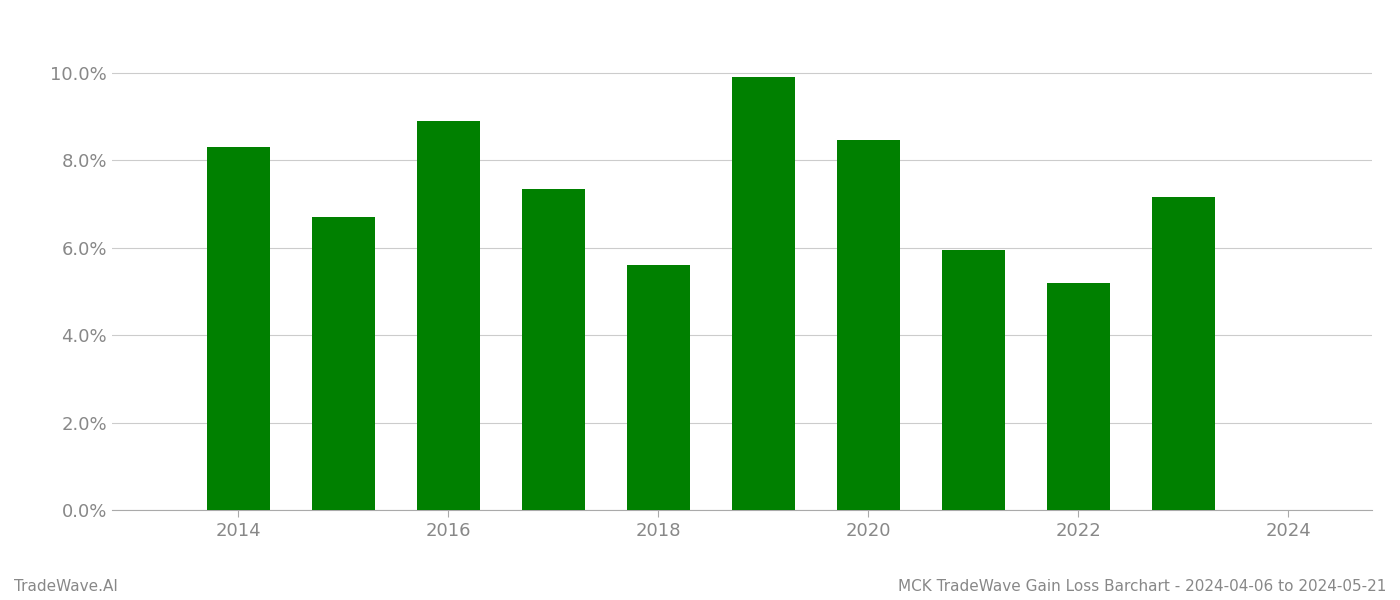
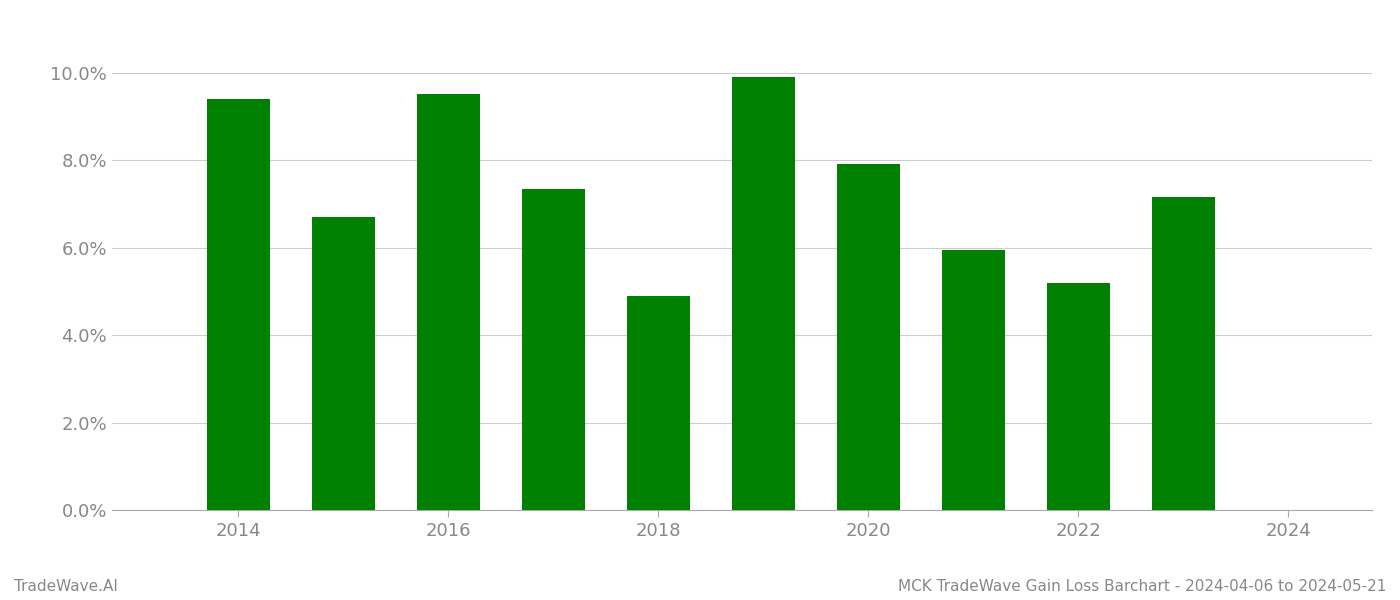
2014: 8.30% -> 9.40%
2016: 8.90% -> 9.50%
2018: 5.60% -> 4.90%
2020: 8.45% -> 7.90%
